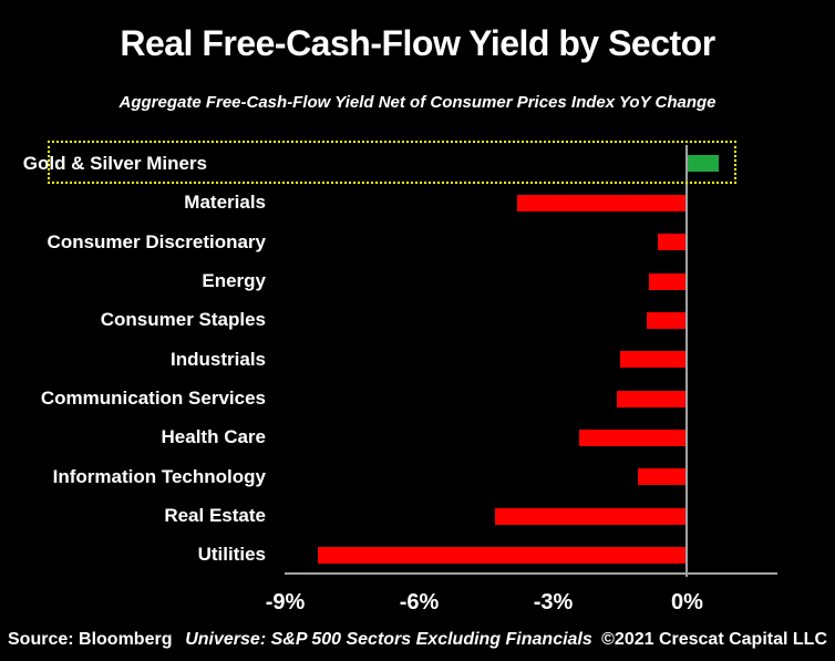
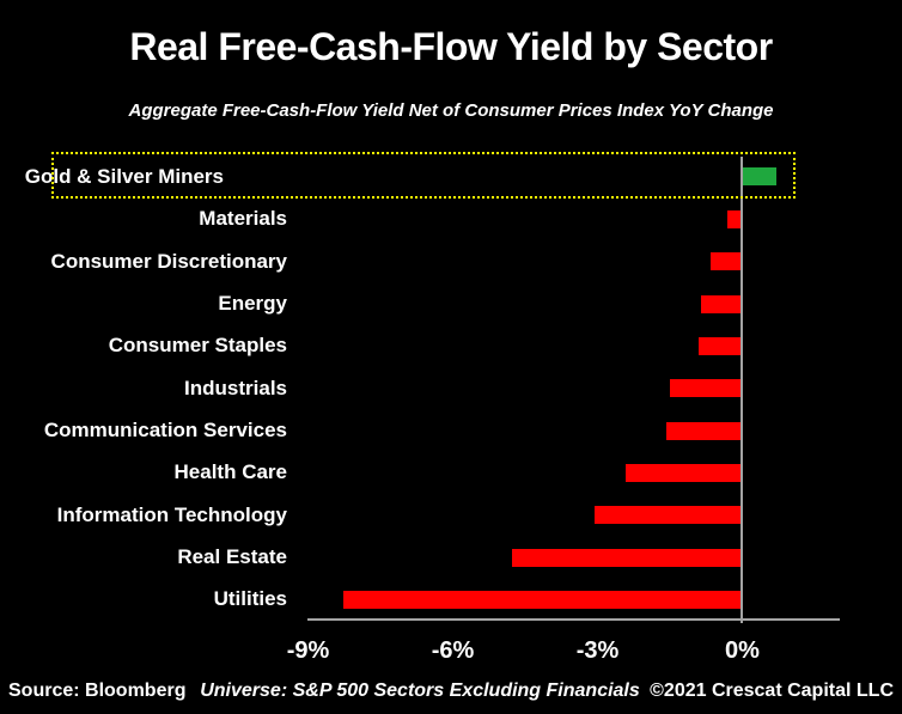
Materials: -3.8% -> -0.3%
Information Technology: -1.1% -> -3.0%
Real Estate: -4.3% -> -4.8%
